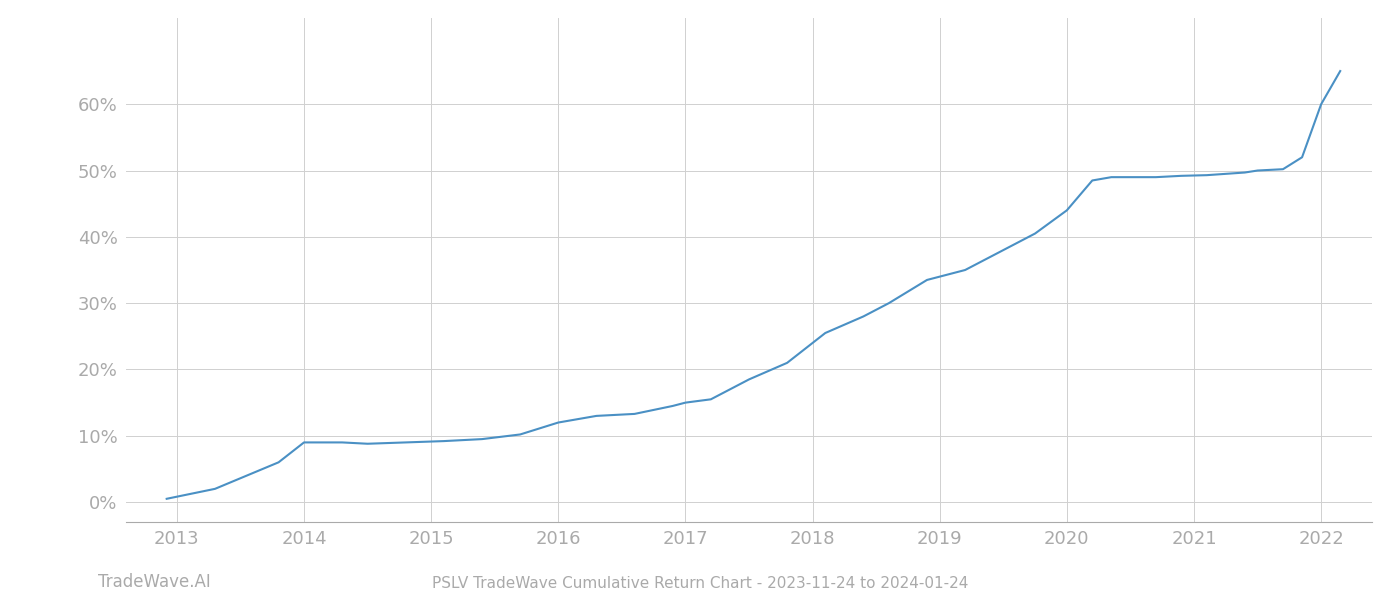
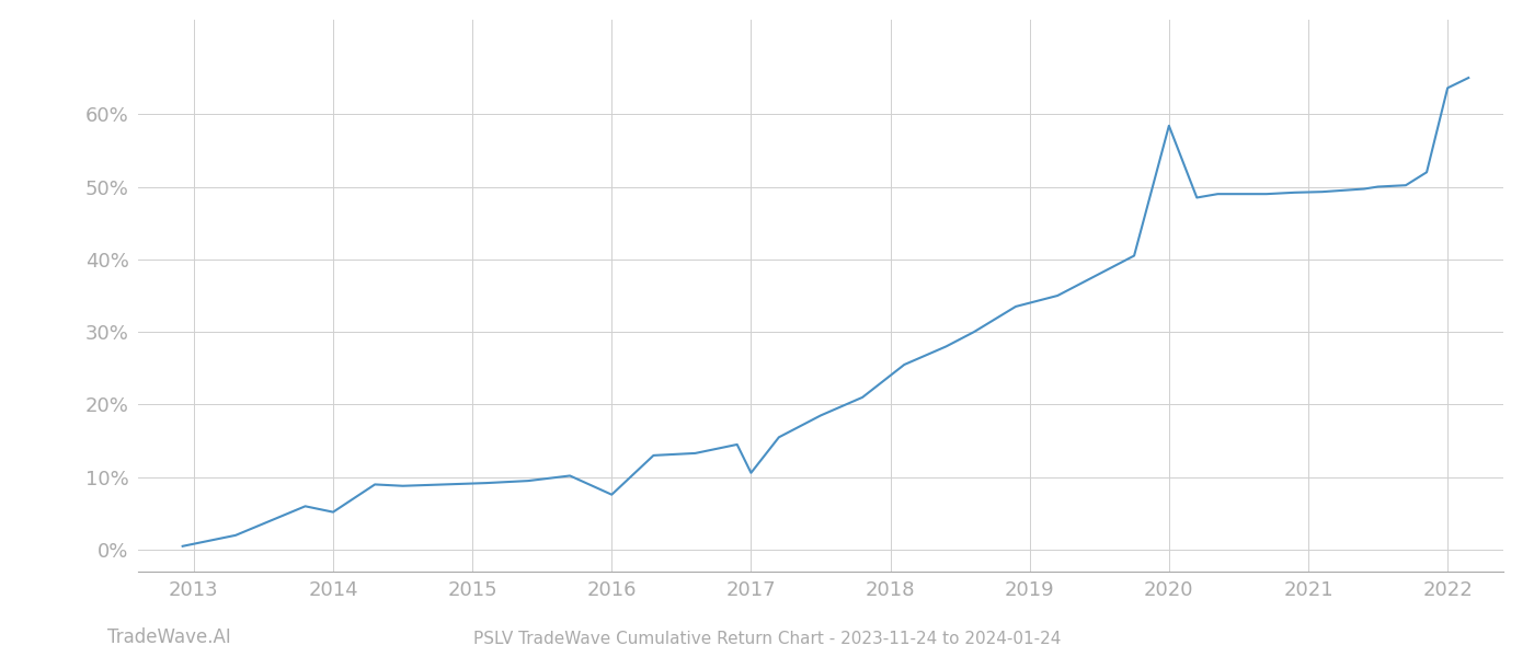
2014: 9.0% -> 5.2%
2016: 12.0% -> 7.6%
2017: 15.0% -> 10.6%
2020: 44.0% -> 58.4%
2022: 60.0% -> 63.6%
